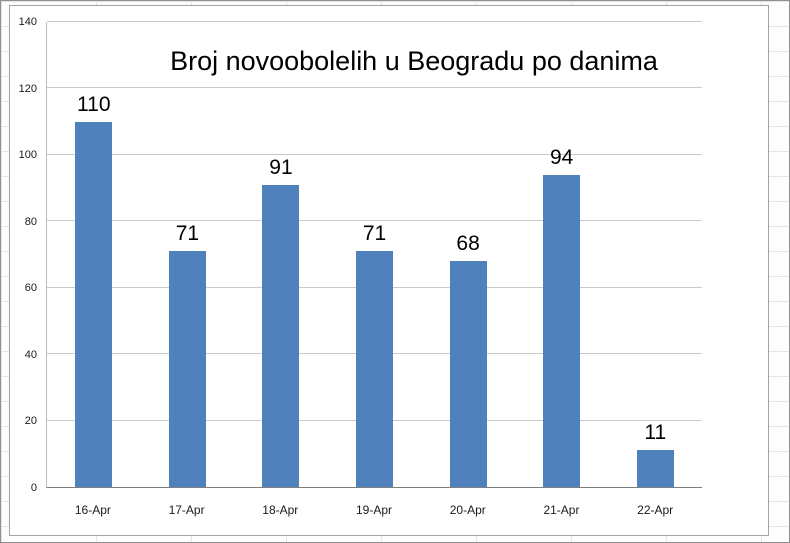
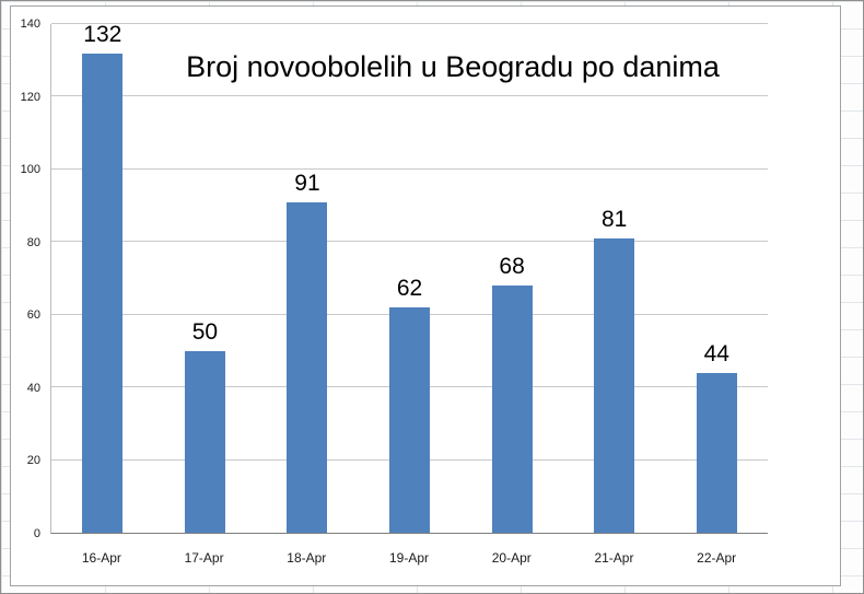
16-Apr: 110 -> 132
17-Apr: 71 -> 50
19-Apr: 71 -> 62
21-Apr: 94 -> 81
22-Apr: 11 -> 44
